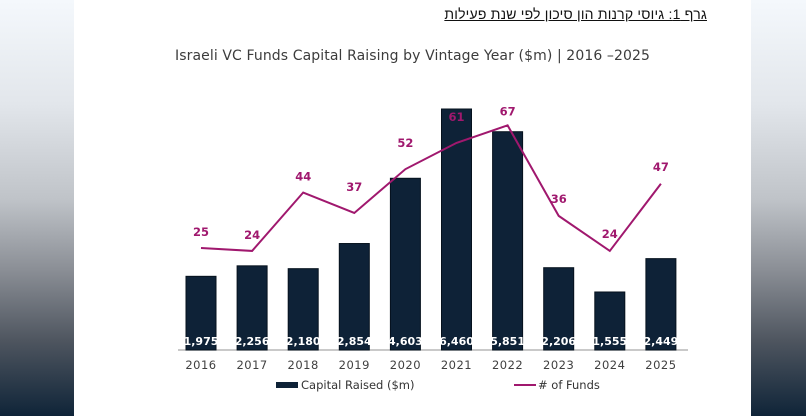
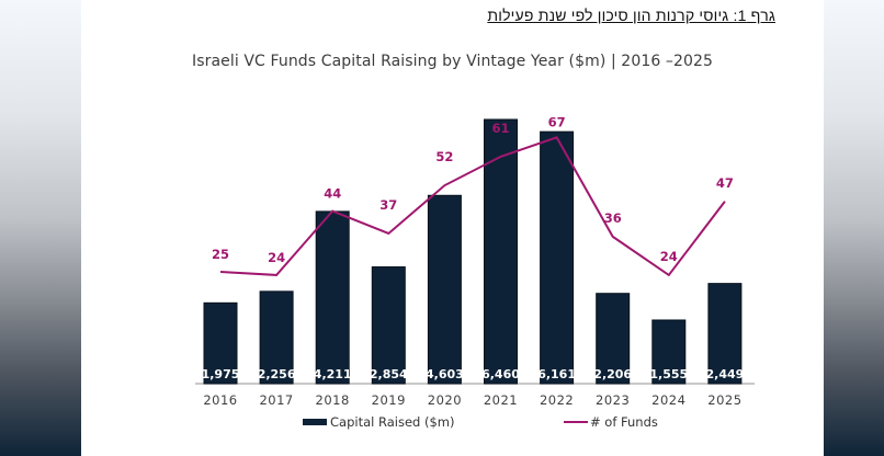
Capital Raised ($m)/2018: 2,180 -> 4,211
Capital Raised ($m)/2022: 5,851 -> 6,161
